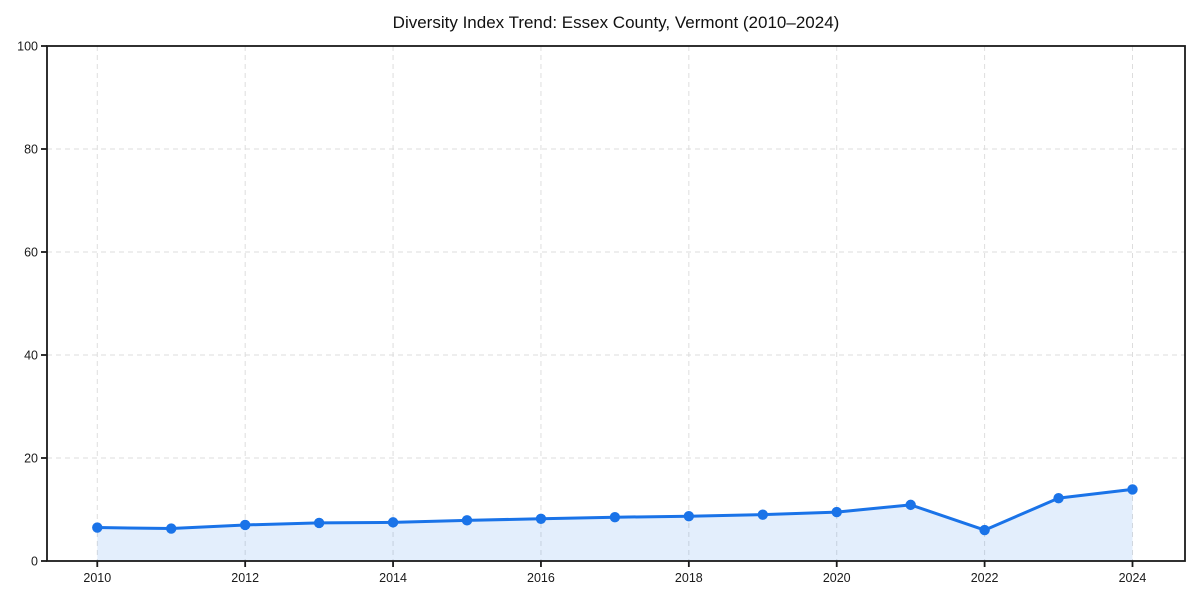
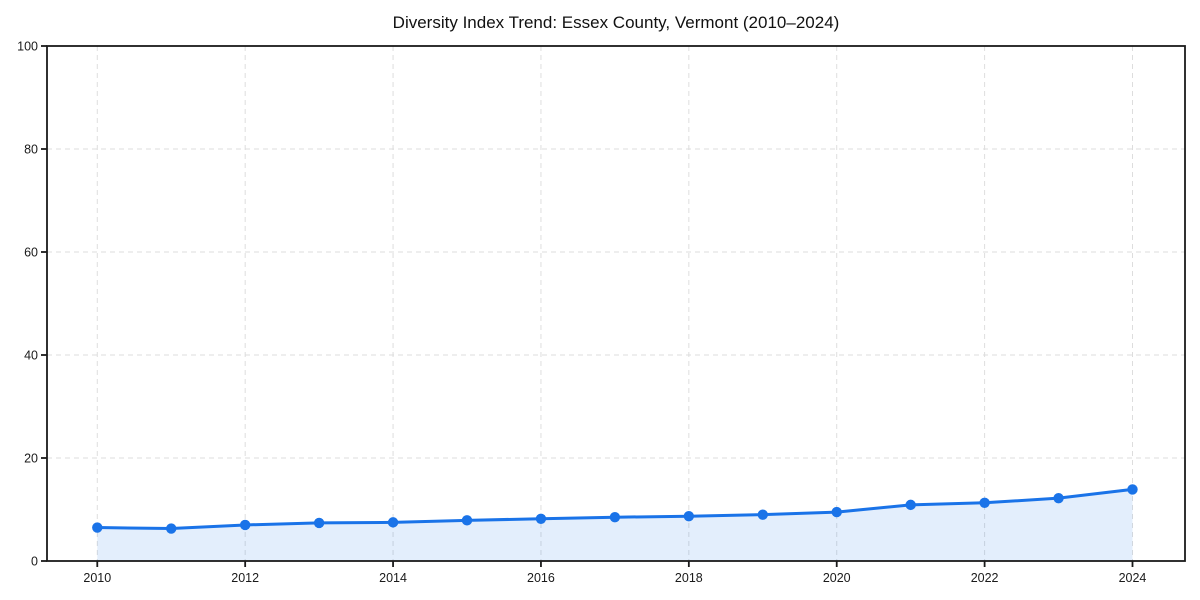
2022: 6 -> 11
